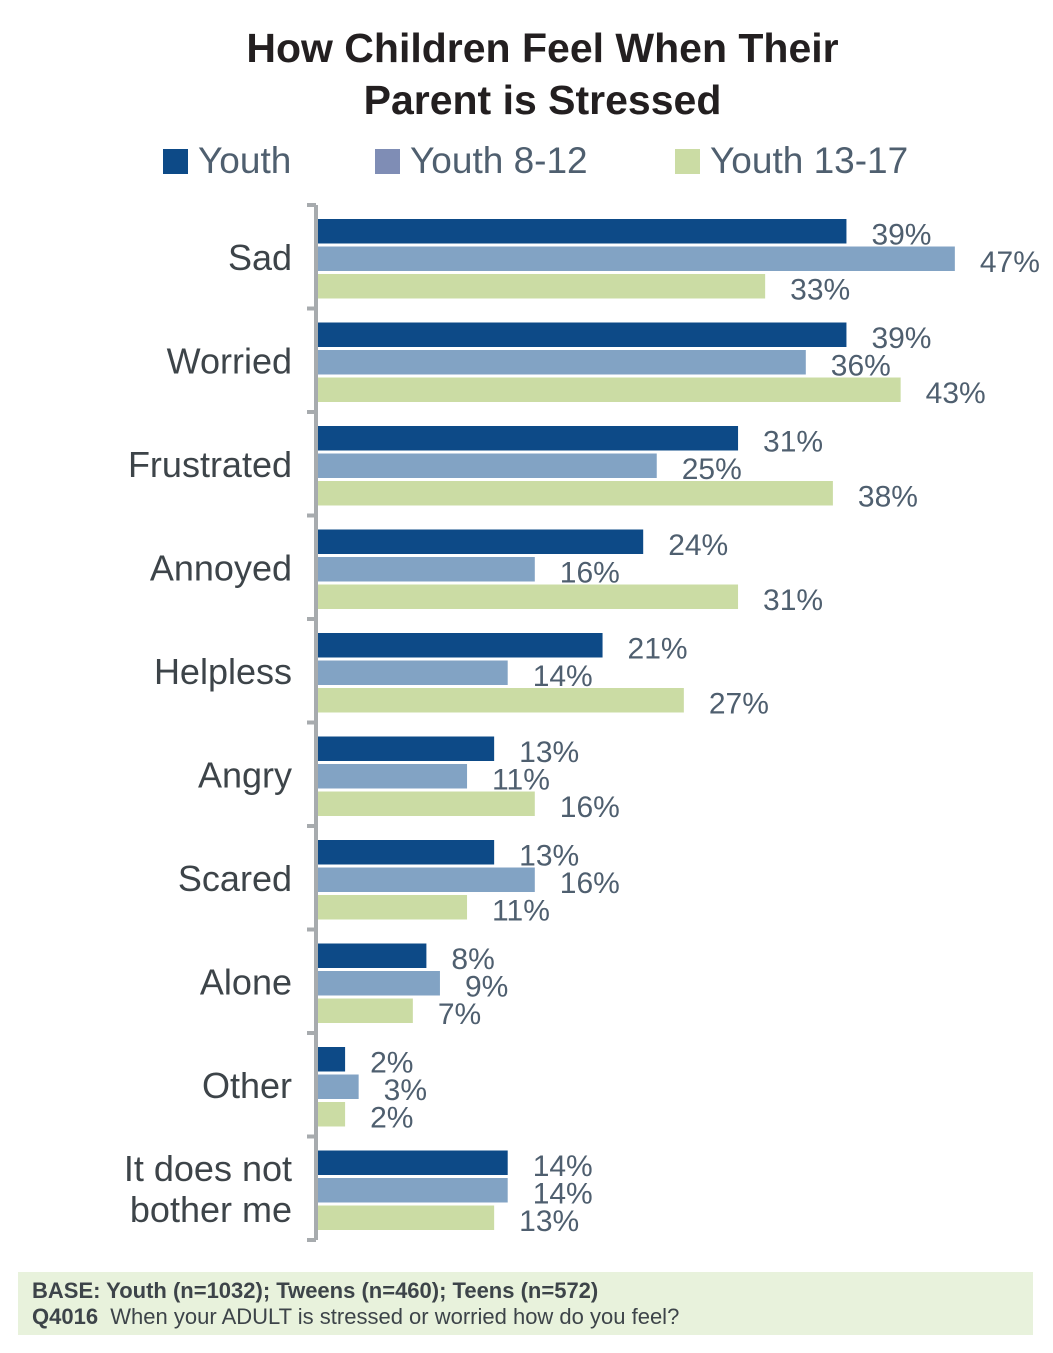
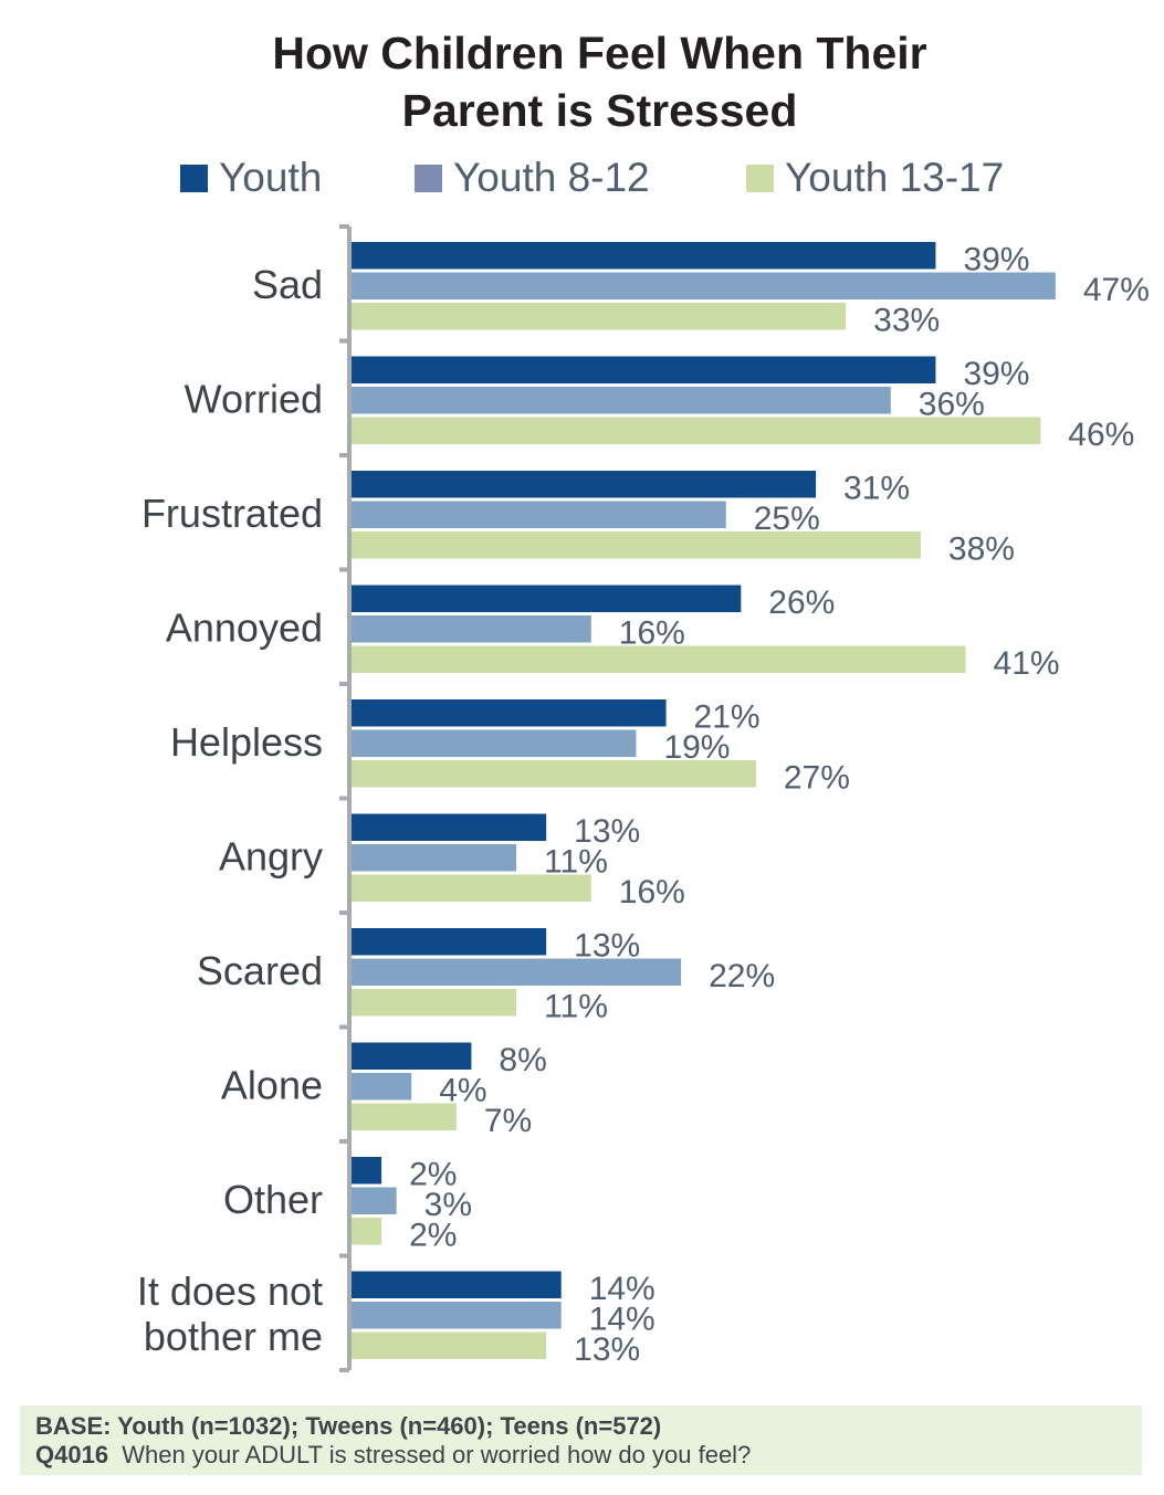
Youth 13-17/Worried: 43% -> 46%
Youth/Annoyed: 24% -> 26%
Youth 13-17/Annoyed: 31% -> 41%
Youth 8-12/Helpless: 14% -> 19%
Youth 8-12/Scared: 16% -> 22%
Youth 8-12/Alone: 9% -> 4%
